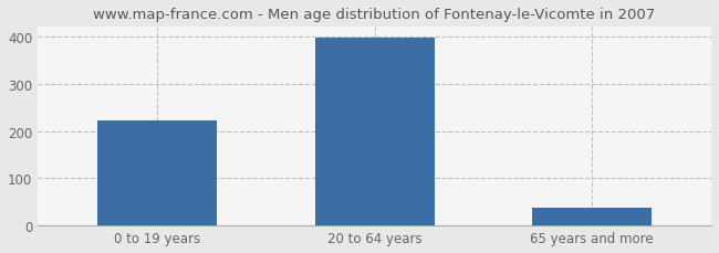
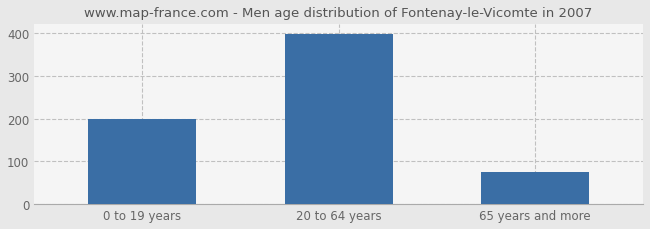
0 to 19 years: 222 -> 200
65 years and more: 37 -> 75
